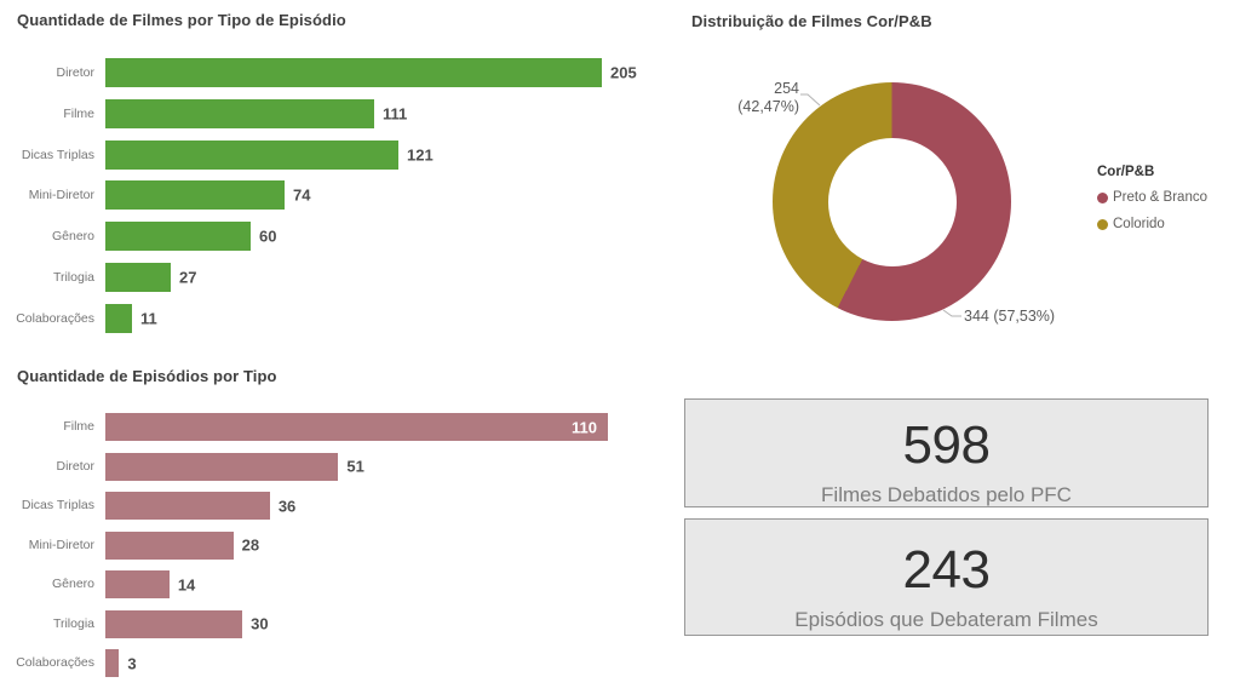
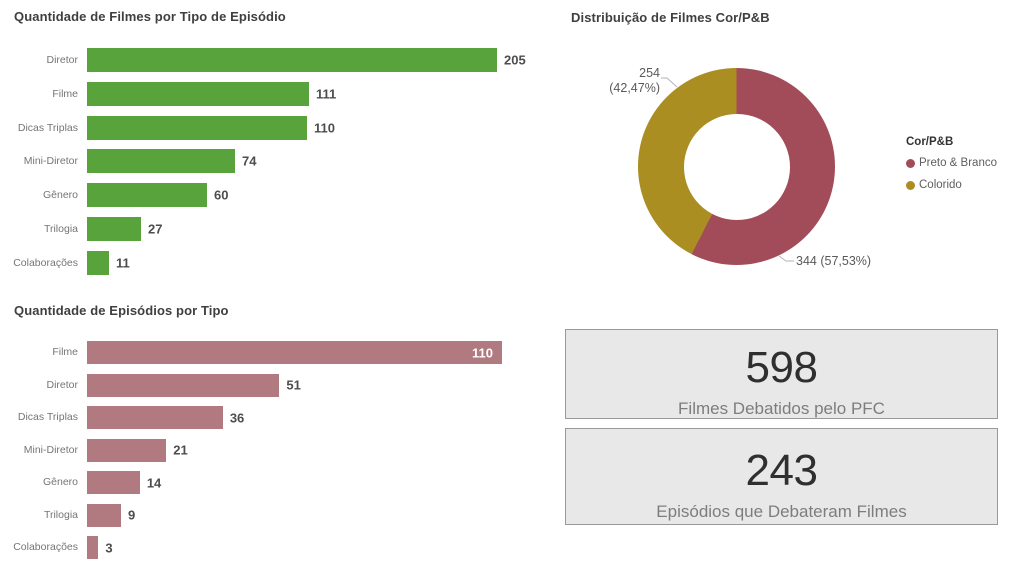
Quantidade de Filmes por Tipo de Episódio/Dicas Triplas: 121 -> 110
Quantidade de Episódios por Tipo/Mini-Diretor: 28 -> 21
Quantidade de Episódios por Tipo/Trilogia: 30 -> 9
